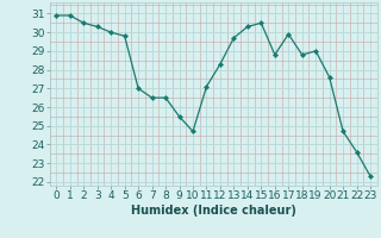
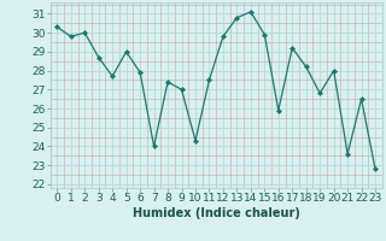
0: 30.9 -> 30.3
1: 30.9 -> 29.8
2: 30.5 -> 30.0
3: 30.3 -> 28.7
4: 30.0 -> 27.7
5: 29.8 -> 29.0
6: 27.0 -> 27.9
7: 26.5 -> 24.0
8: 26.5 -> 27.4
9: 25.5 -> 27.0
10: 24.7 -> 24.3
11: 27.1 -> 27.5
12: 28.3 -> 29.8
13: 29.7 -> 30.8
14: 30.3 -> 31.1
15: 30.5 -> 29.9
16: 28.8 -> 25.9
17: 29.9 -> 29.2
18: 28.8 -> 28.2
19: 29.0 -> 26.8
20: 27.6 -> 28.0
21: 24.7 -> 23.6
22: 23.6 -> 26.5
23: 22.3 -> 22.8
